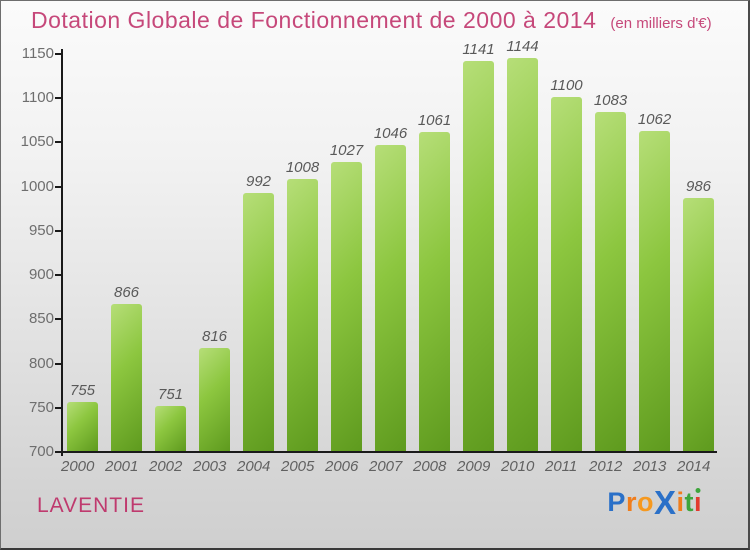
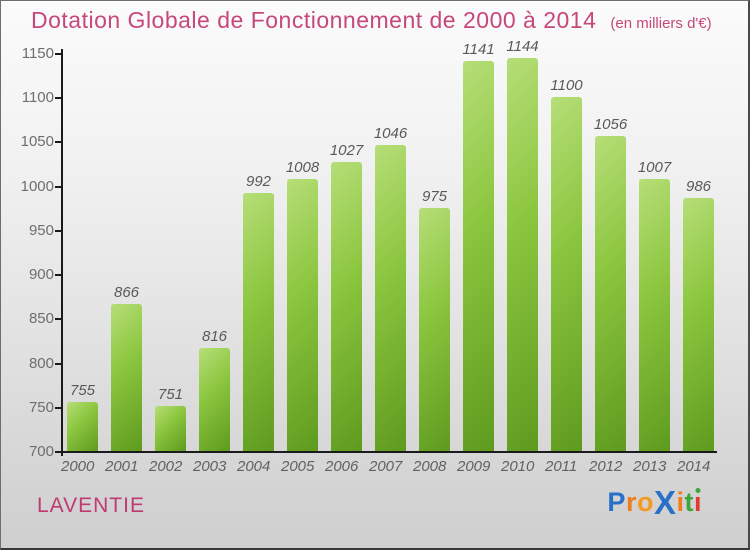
2008: 1061 -> 975
2012: 1083 -> 1056
2013: 1062 -> 1007
